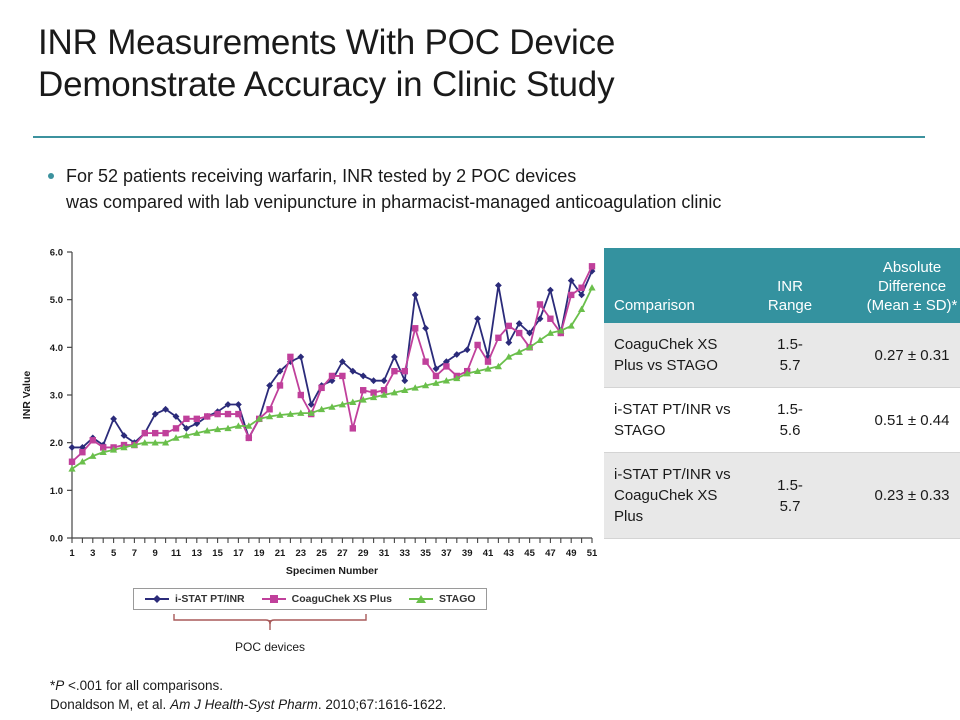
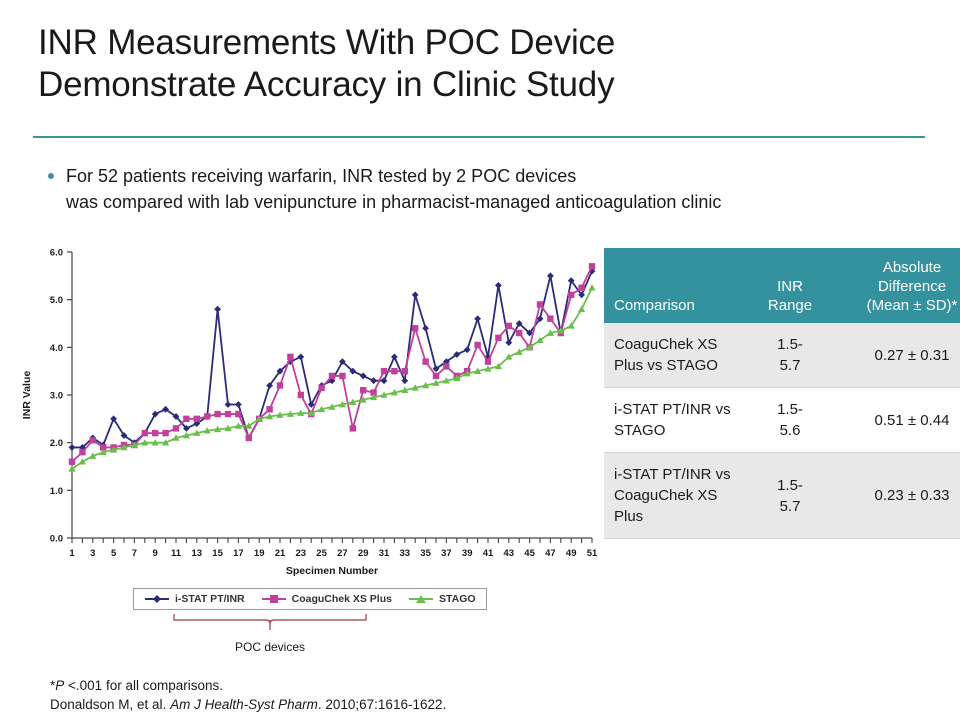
i-STAT PT/INR/15: 2.6 -> 4.8
CoaguChek XS Plus/31: 3.1 -> 3.5
i-STAT PT/INR/47: 5.2 -> 5.5
